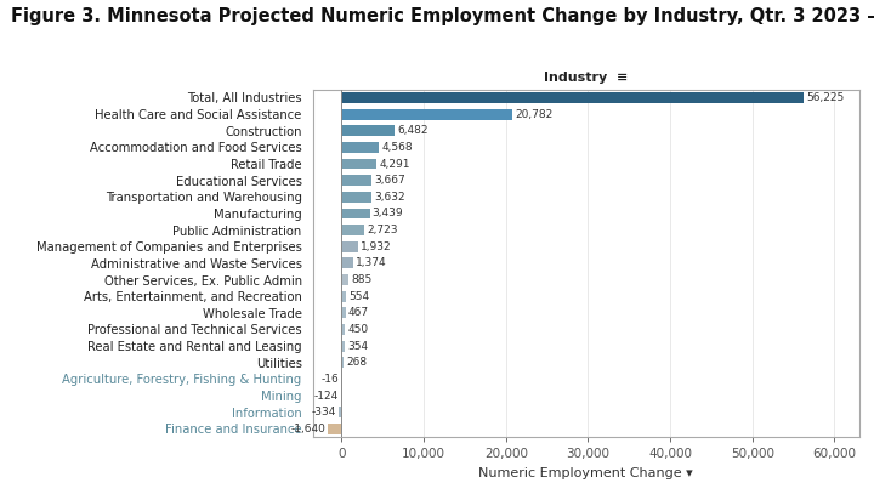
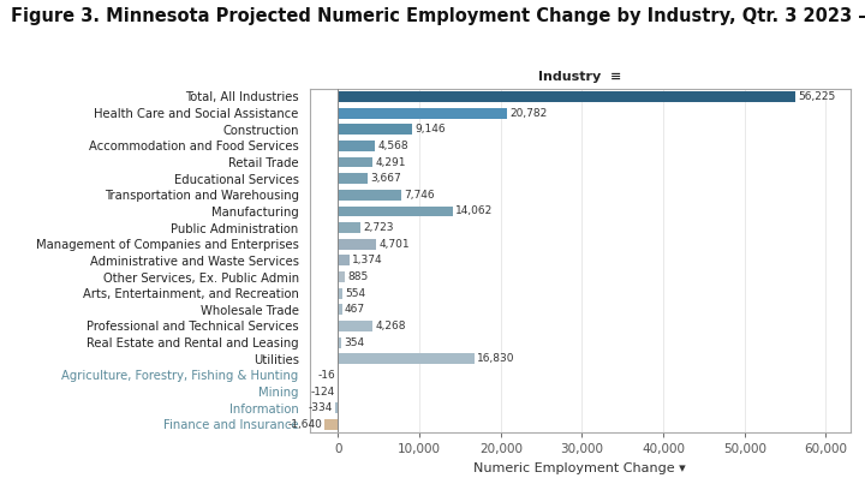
Construction: 6,482 -> 9,146
Transportation and Warehousing: 3,632 -> 7,746
Manufacturing: 3,439 -> 14,062
Management of Companies and Enterprises: 1,932 -> 4,701
Professional and Technical Services: 450 -> 4,268
Utilities: 268 -> 16,830
